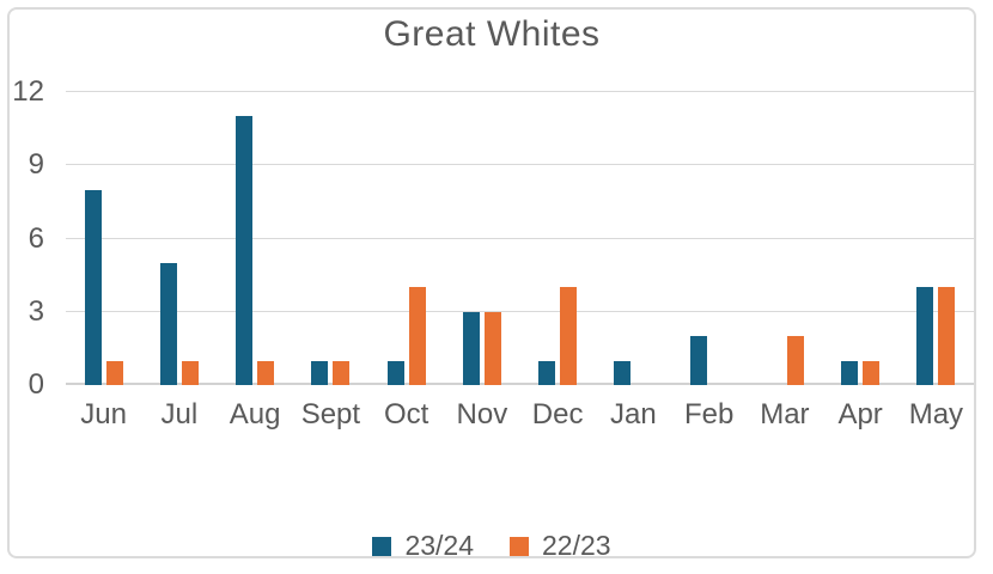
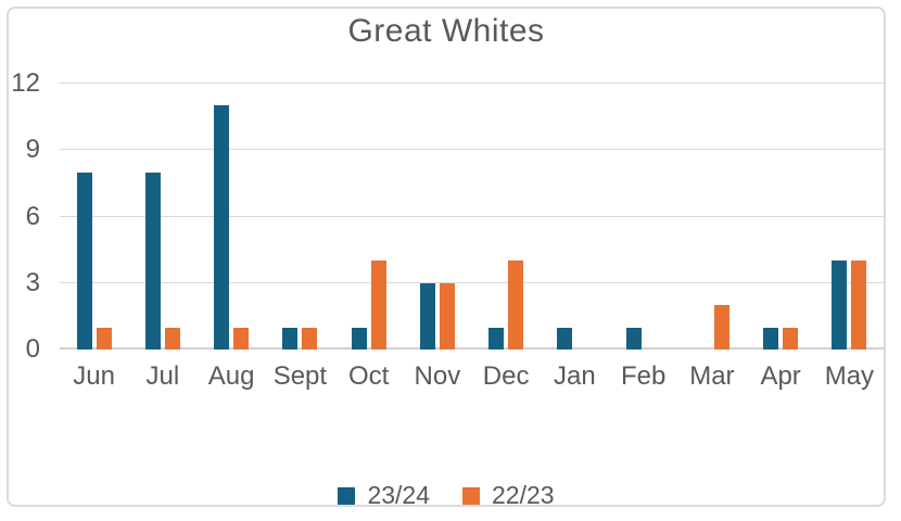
23/24/Jul: 5 -> 8
23/24/Feb: 2 -> 1
